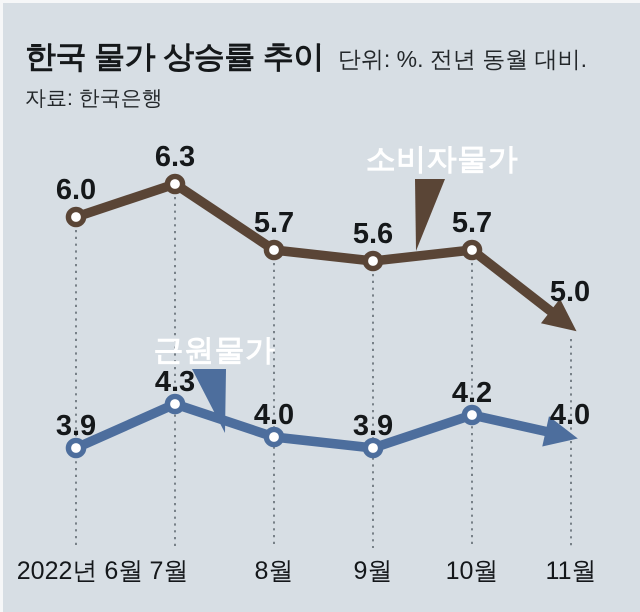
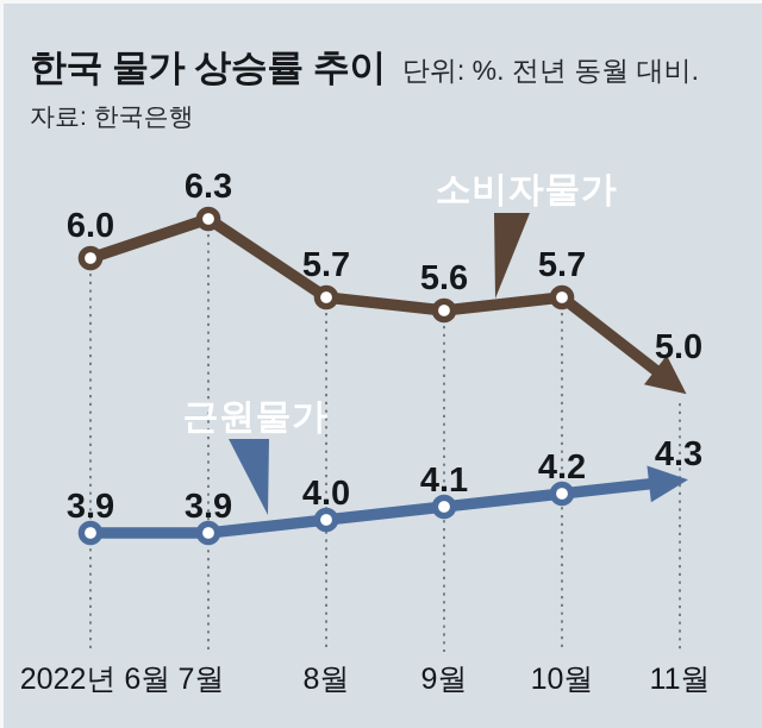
근원물가/7월: 4.3 -> 3.9
근원물가/9월: 3.9 -> 4.1
근원물가/11월: 4.0 -> 4.3
